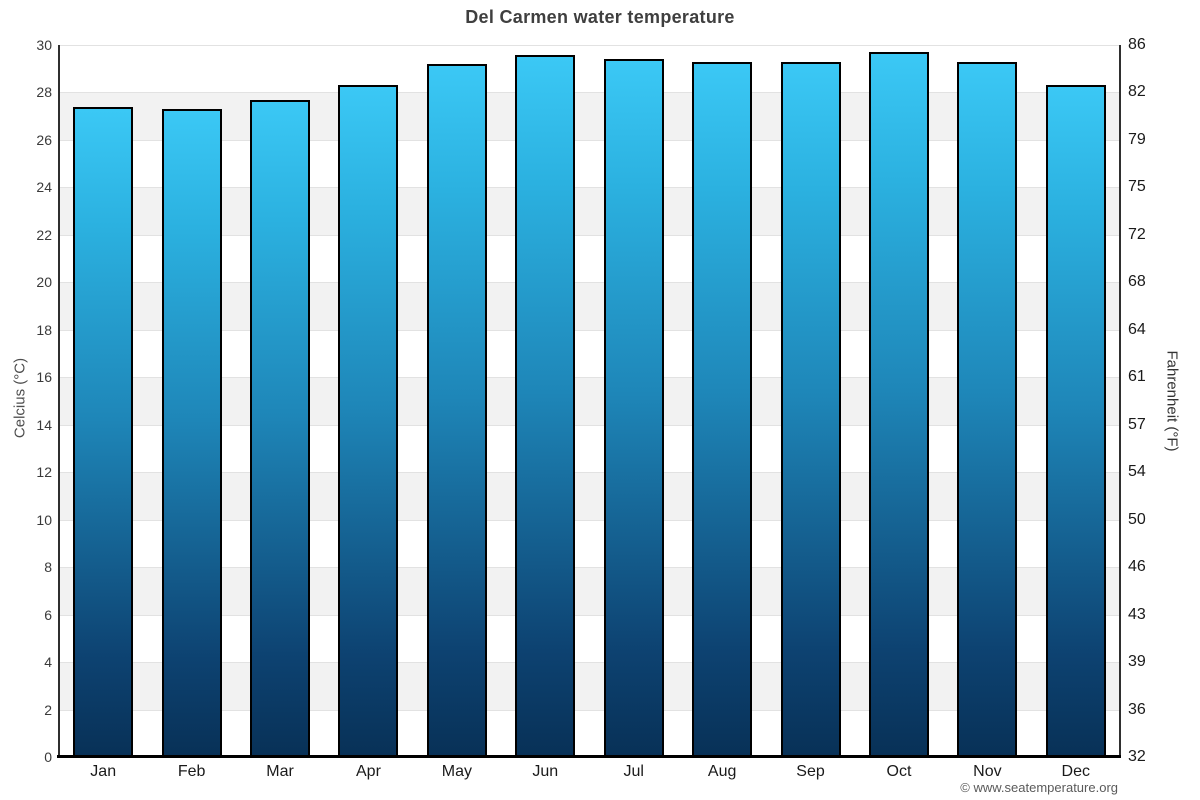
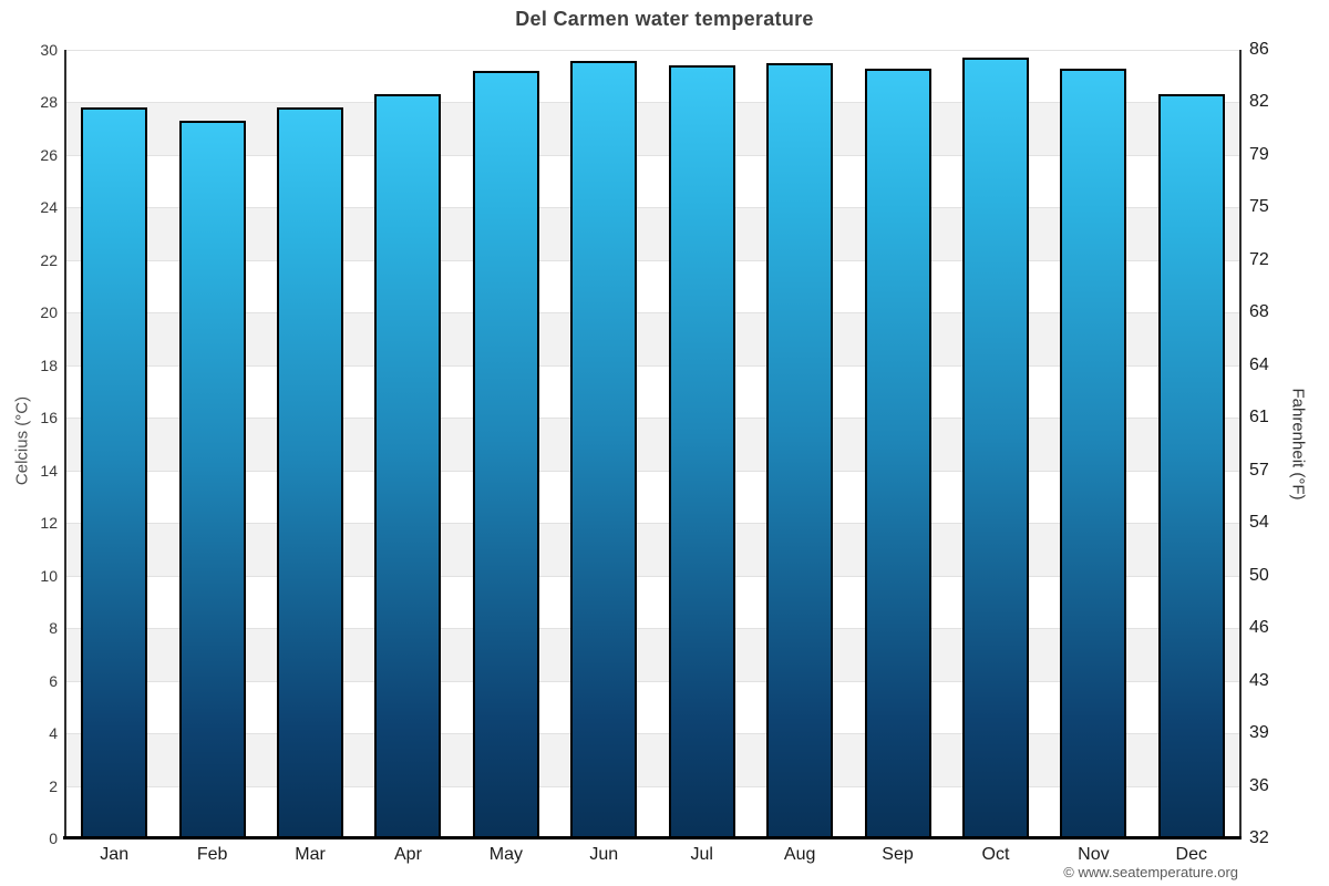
Jan: 27.4 -> 27.8
Mar: 27.7 -> 27.8
Aug: 29.3 -> 29.5
